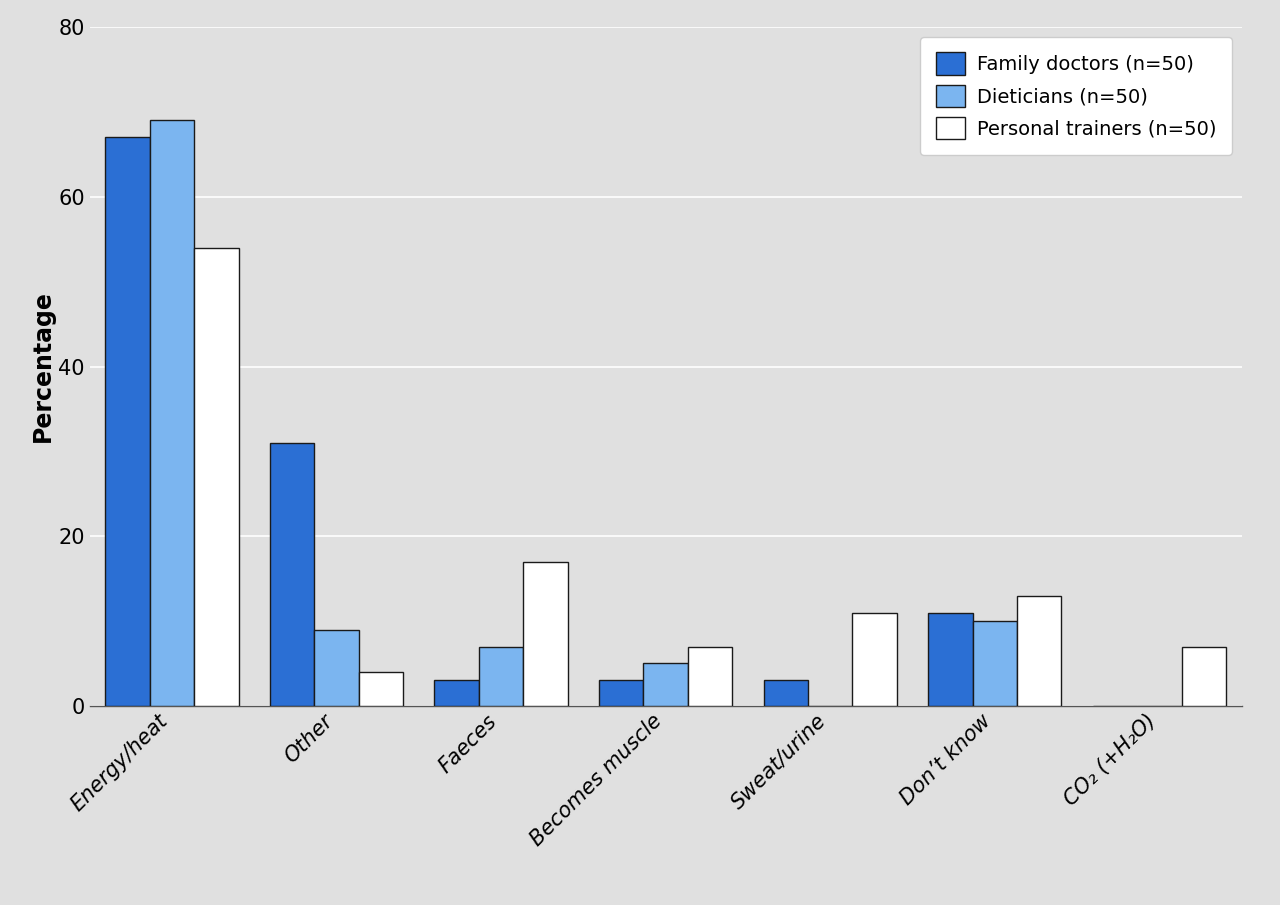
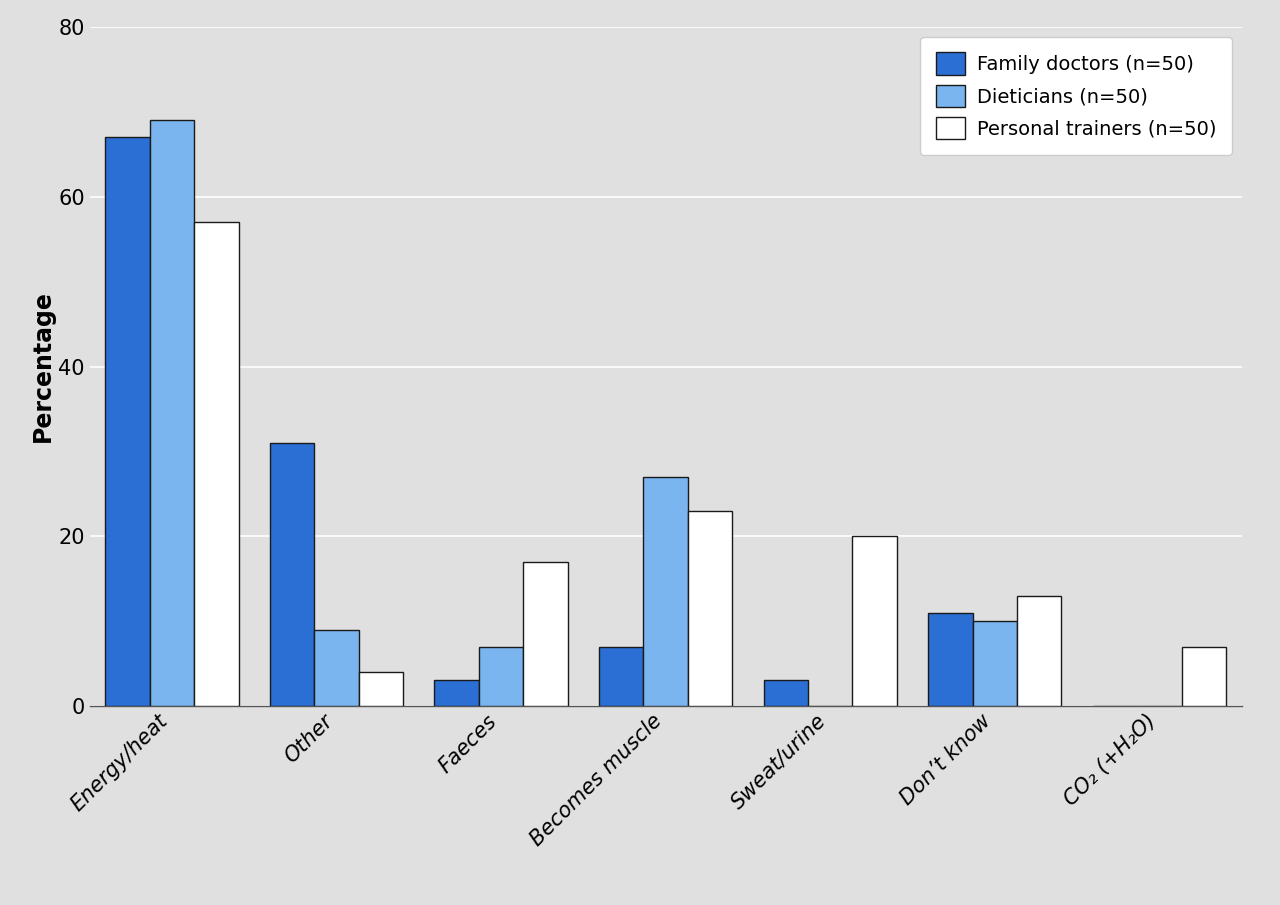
Personal trainers (n=50)/Energy/heat: 54 -> 57
Family doctors (n=50)/Becomes muscle: 3 -> 7
Dieticians (n=50)/Becomes muscle: 5 -> 27
Personal trainers (n=50)/Becomes muscle: 7 -> 23
Personal trainers (n=50)/Sweat/urine: 11 -> 20
